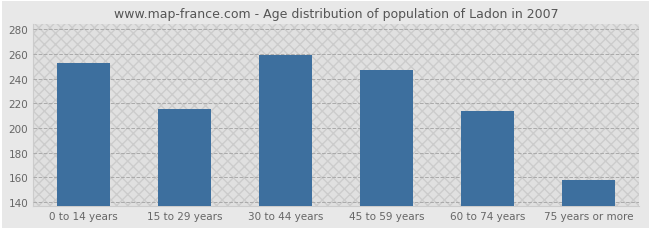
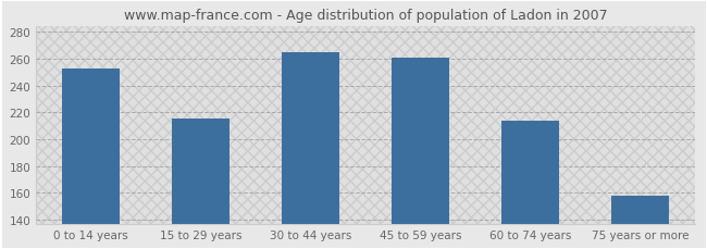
30 to 44 years: 259 -> 265
45 to 59 years: 247 -> 261
